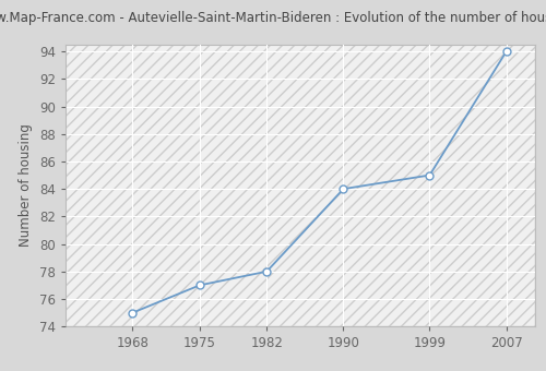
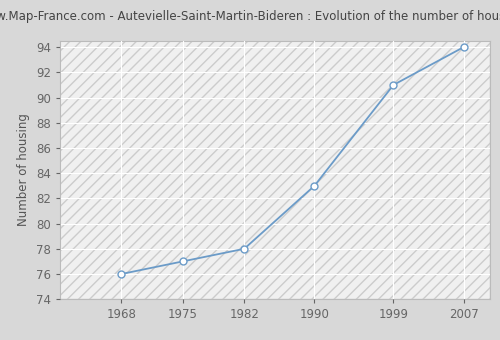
1968: 75 -> 76
1990: 84 -> 83
1999: 85 -> 91
